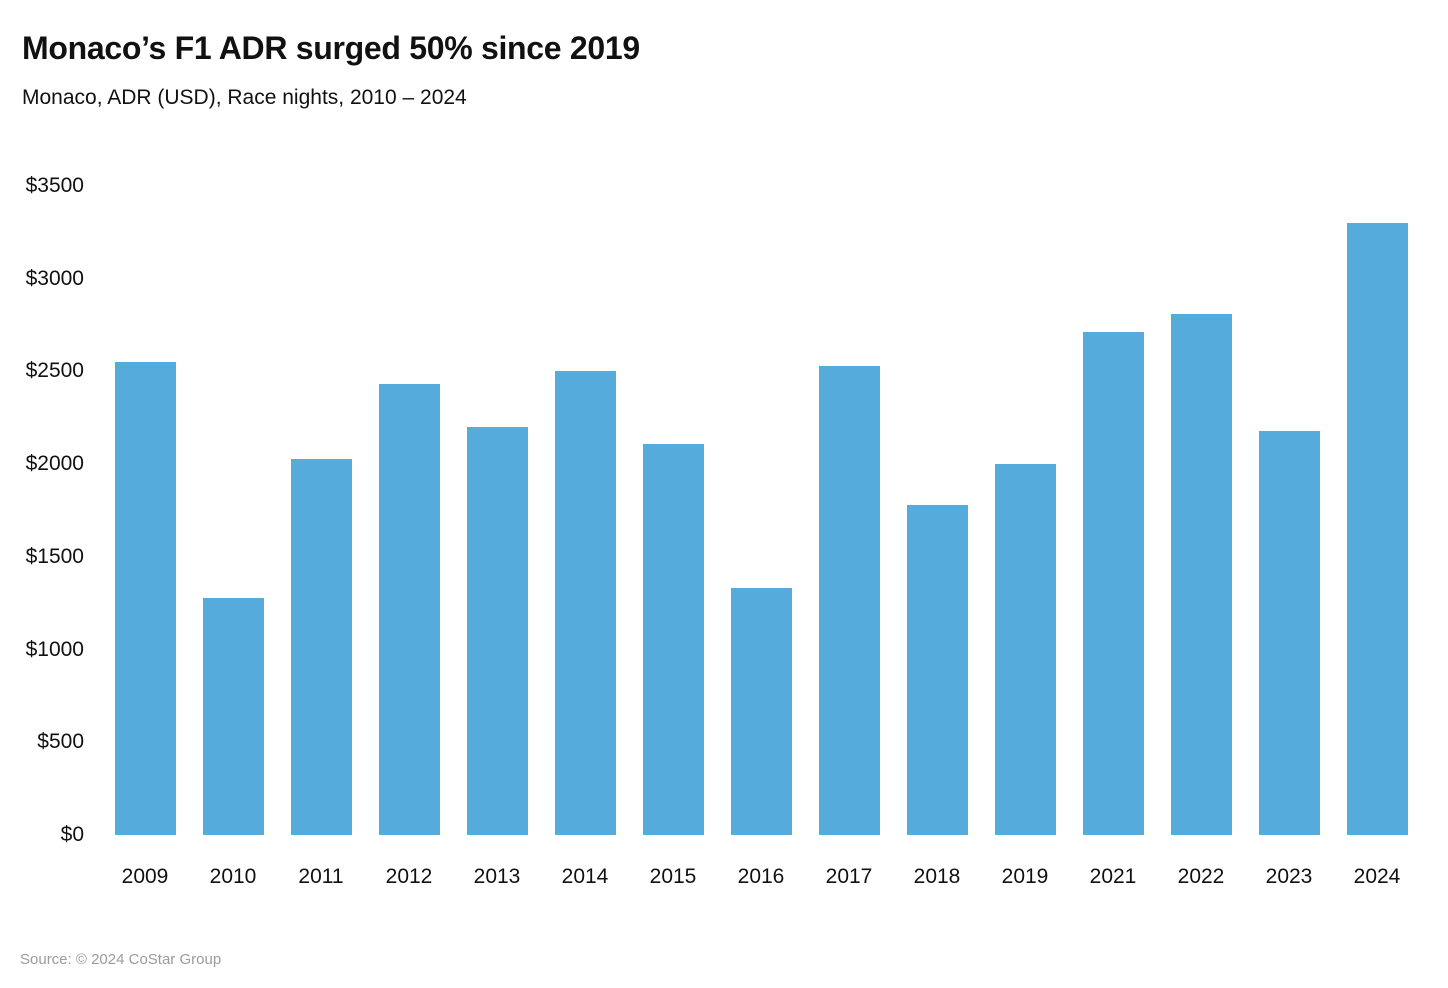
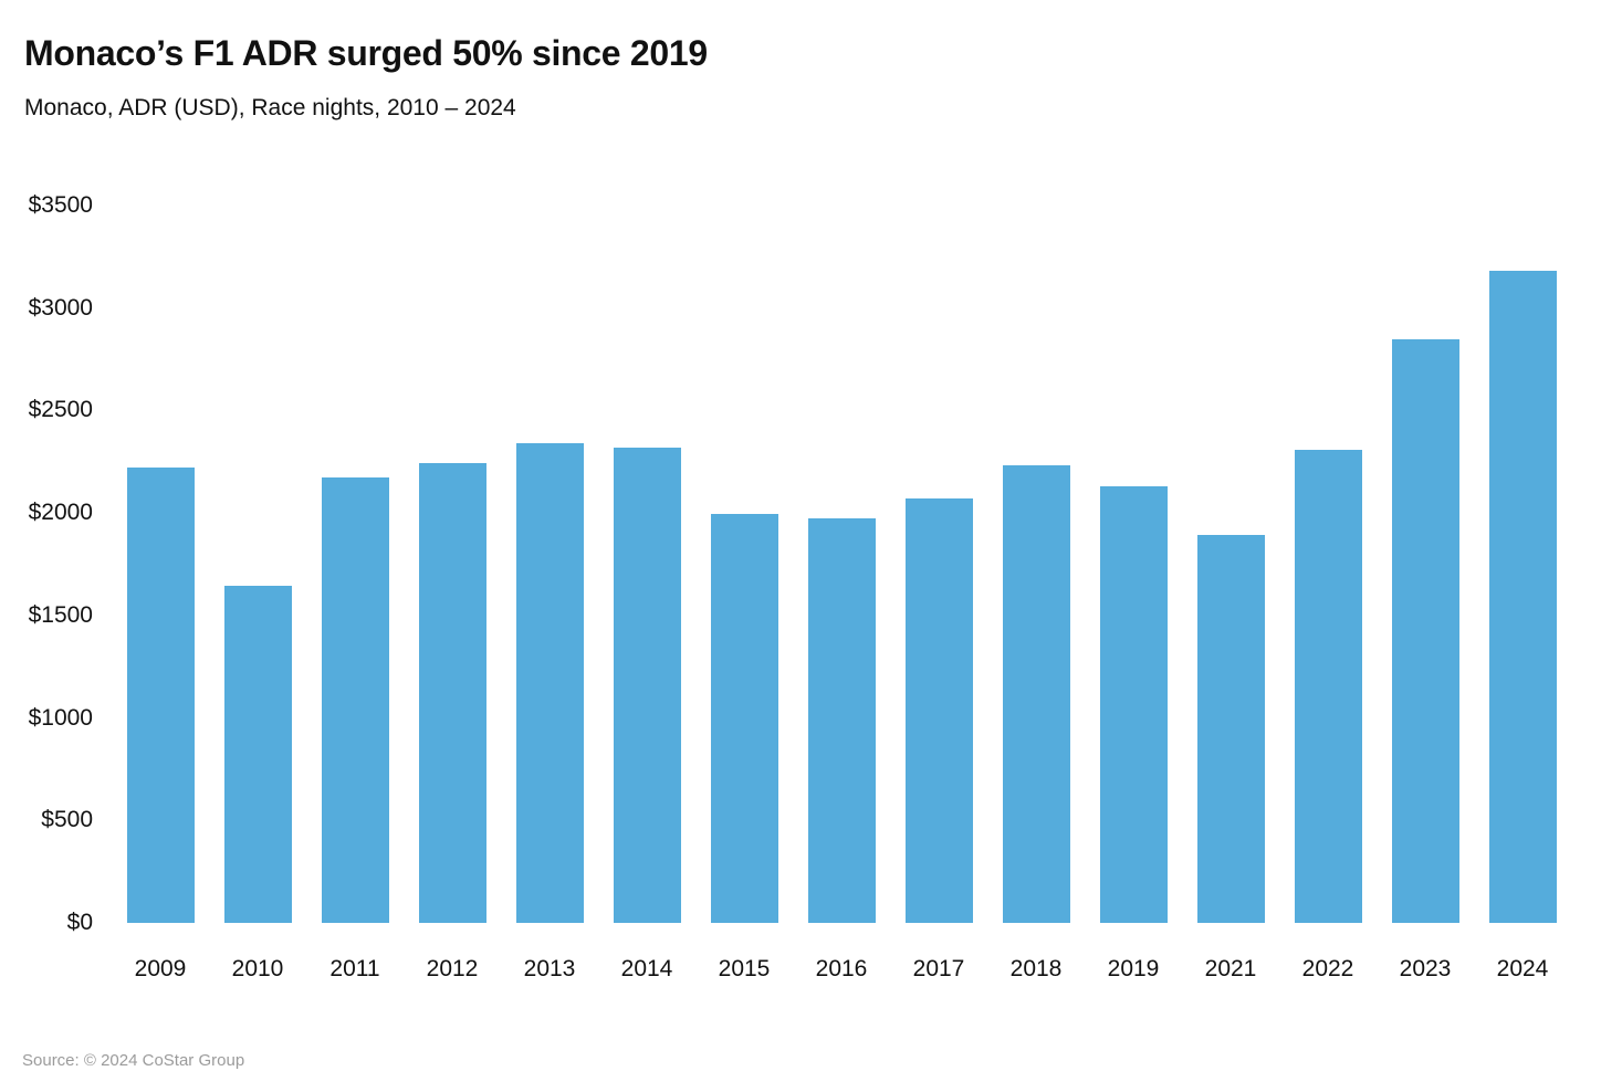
2009: $2550 -> $2220
2010: $1280 -> $1640
2011: $2030 -> $2180
2012: $2430 -> $2240
2013: $2200 -> $2340
2014: $2500 -> $2320
2015: $2110 -> $2000
2016: $1330 -> $1980
2017: $2530 -> $2070
2018: $1780 -> $2230
2019: $2000 -> $2130
2021: $2710 -> $1900
2022: $2810 -> $2310
2023: $2180 -> $2840
2024: $3300 -> $3180
